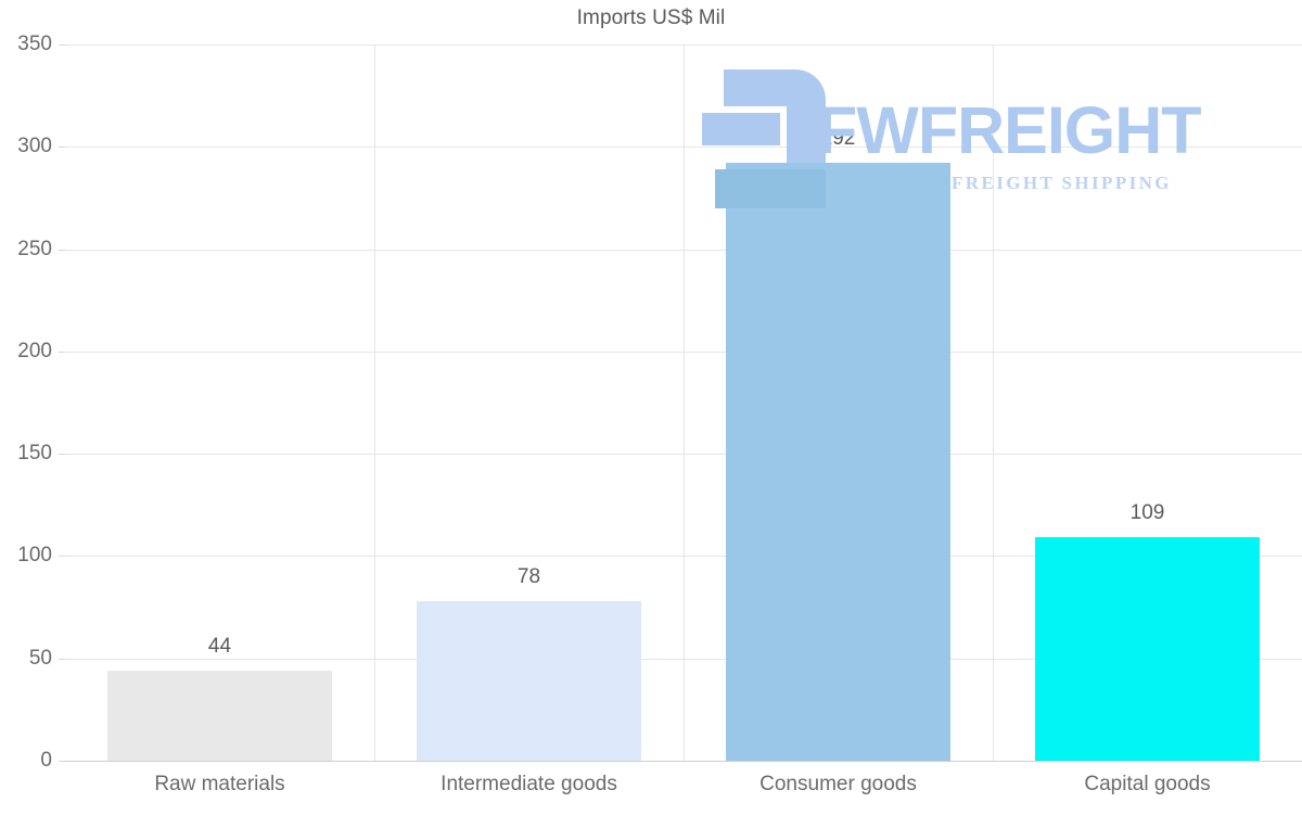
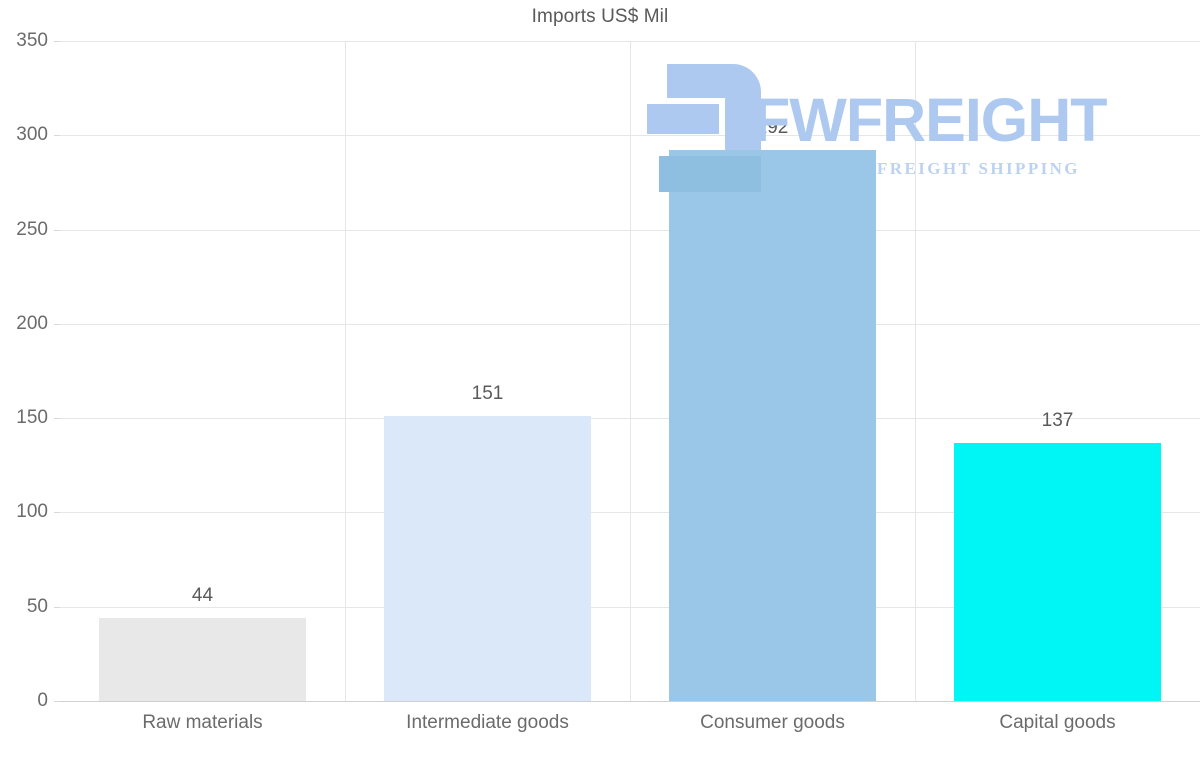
Intermediate goods: 78 -> 151
Capital goods: 109 -> 137
